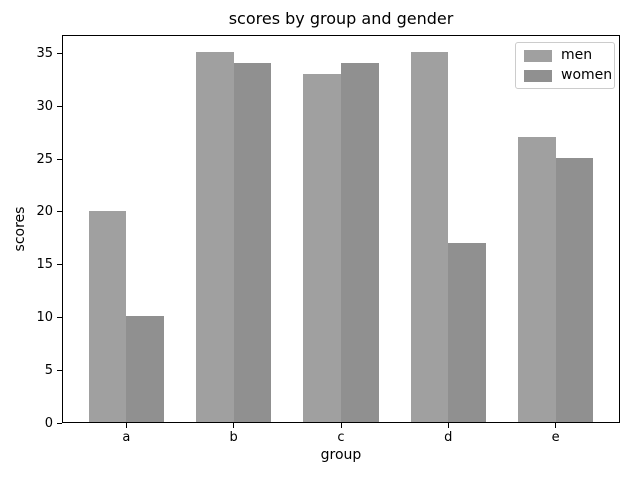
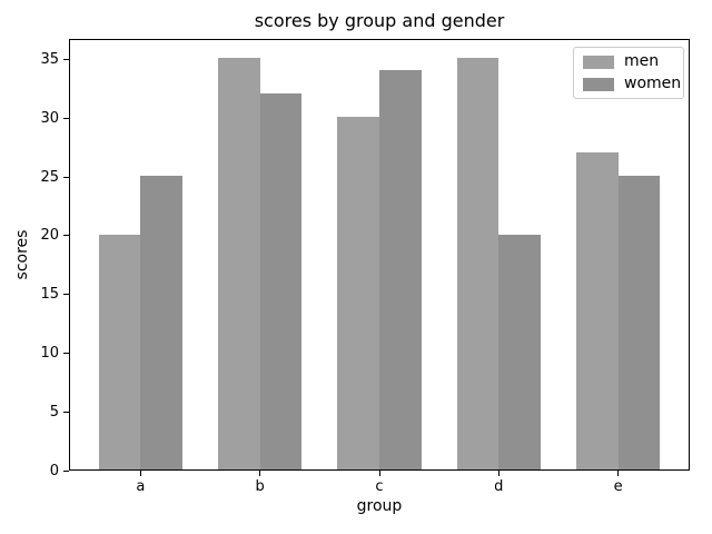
women/a: 10 -> 25
women/b: 34 -> 32
men/c: 33 -> 30
women/d: 17 -> 20
